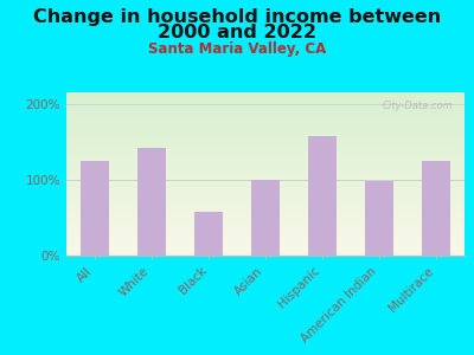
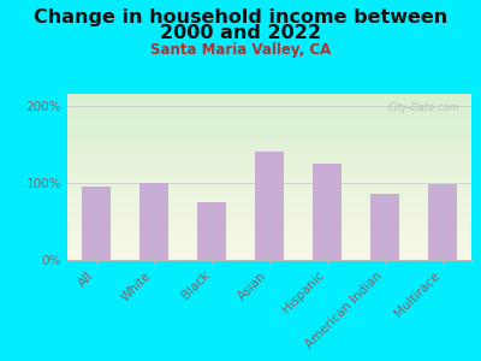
All: 124% -> 95%
White: 142% -> 100%
Black: 58% -> 75%
Asian: 100% -> 140%
Hispanic: 158% -> 125%
American Indian: 98% -> 85%
Multirace: 124% -> 98%
